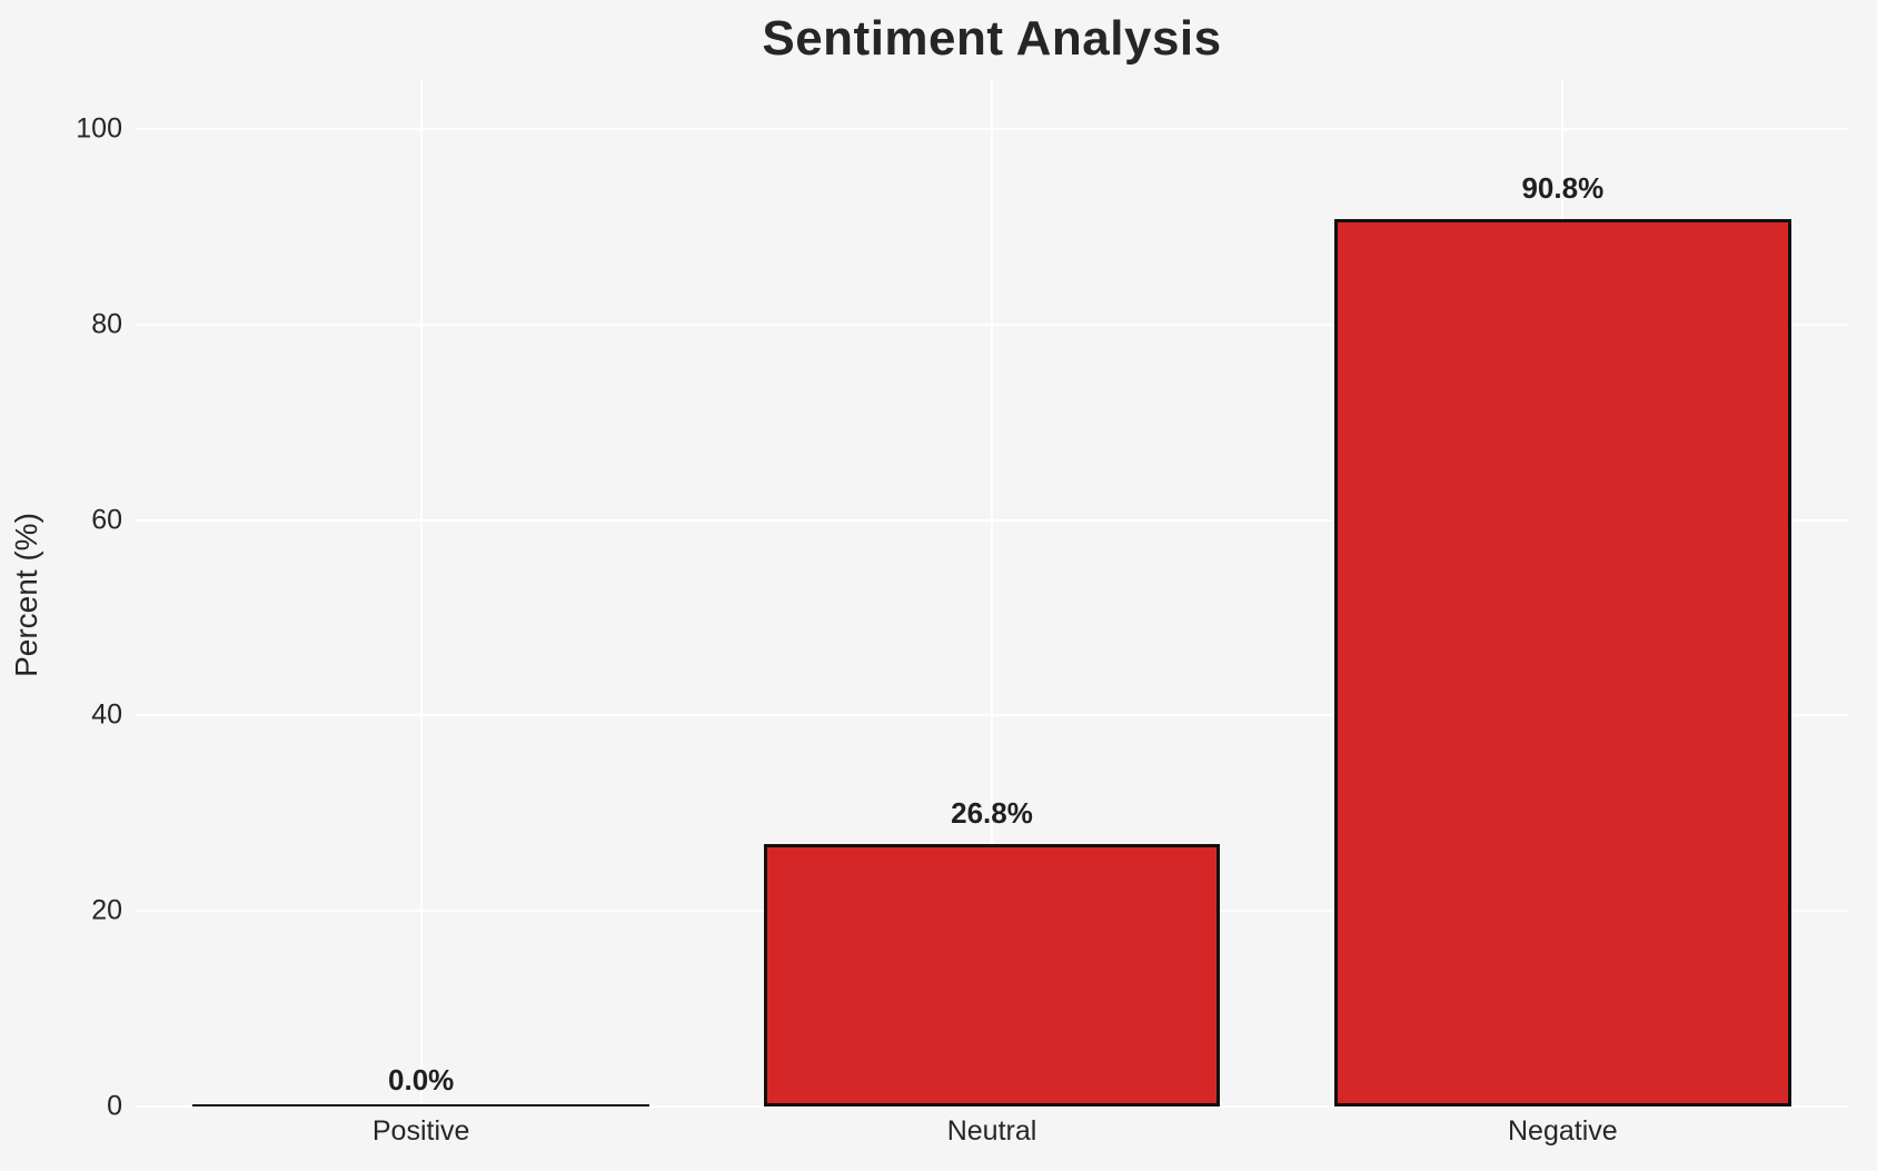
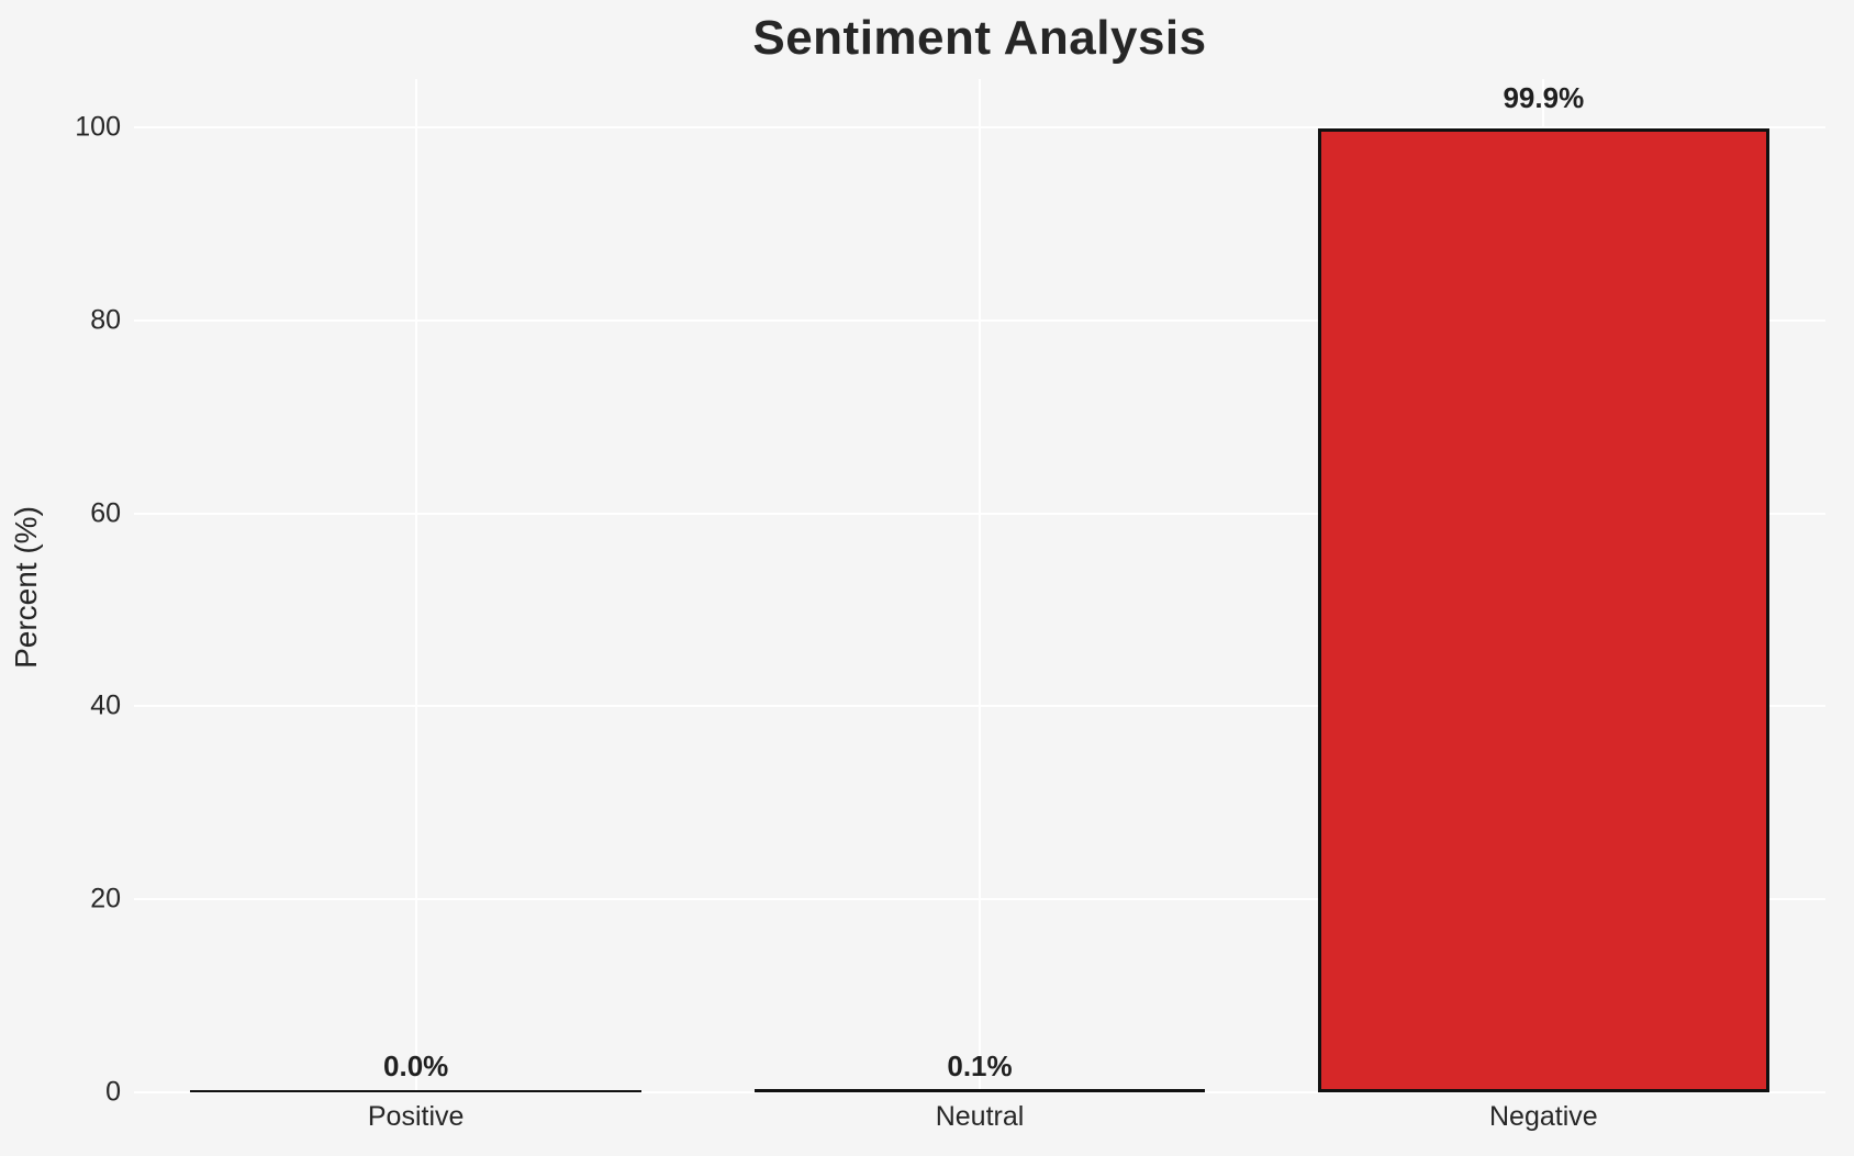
Neutral: 26.8% -> 0.1%
Negative: 90.8% -> 99.9%
